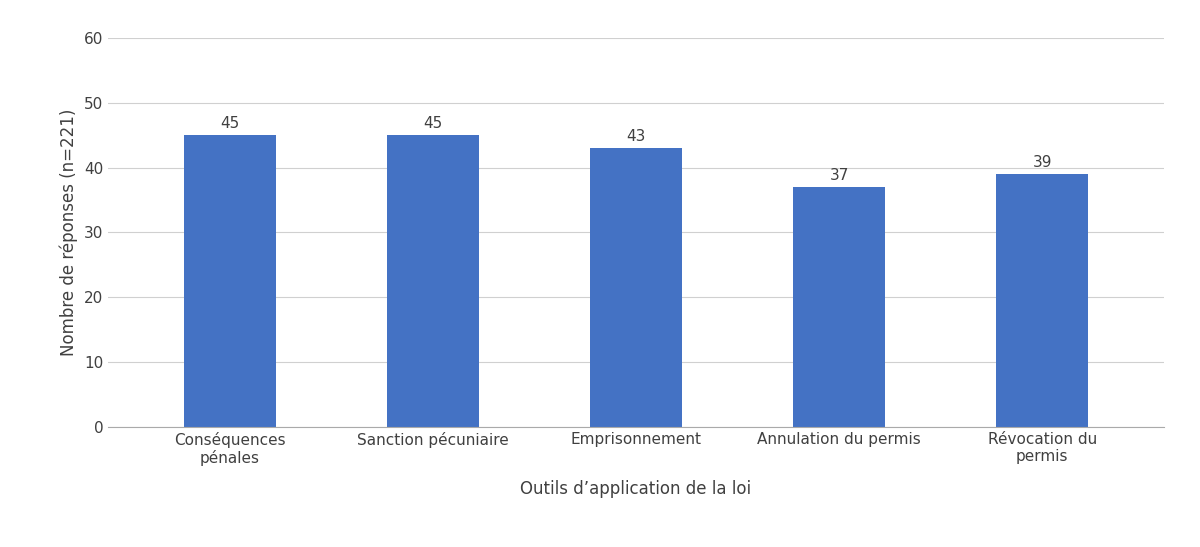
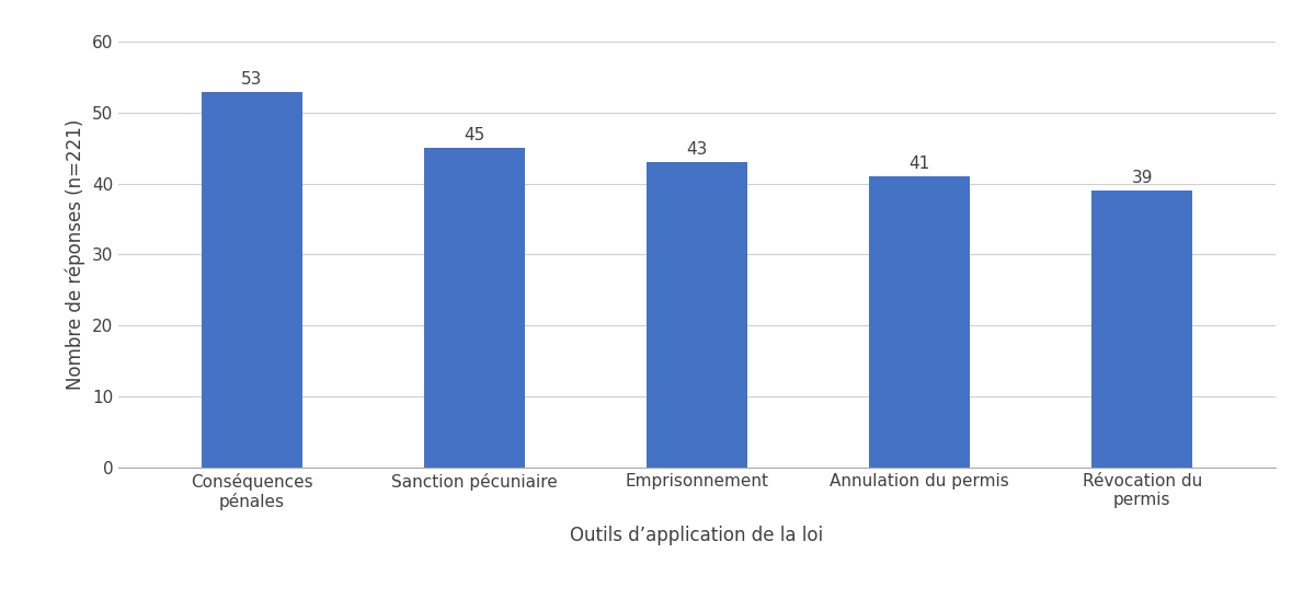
Conséquences pénales: 45 -> 53
Annulation du permis: 37 -> 41
